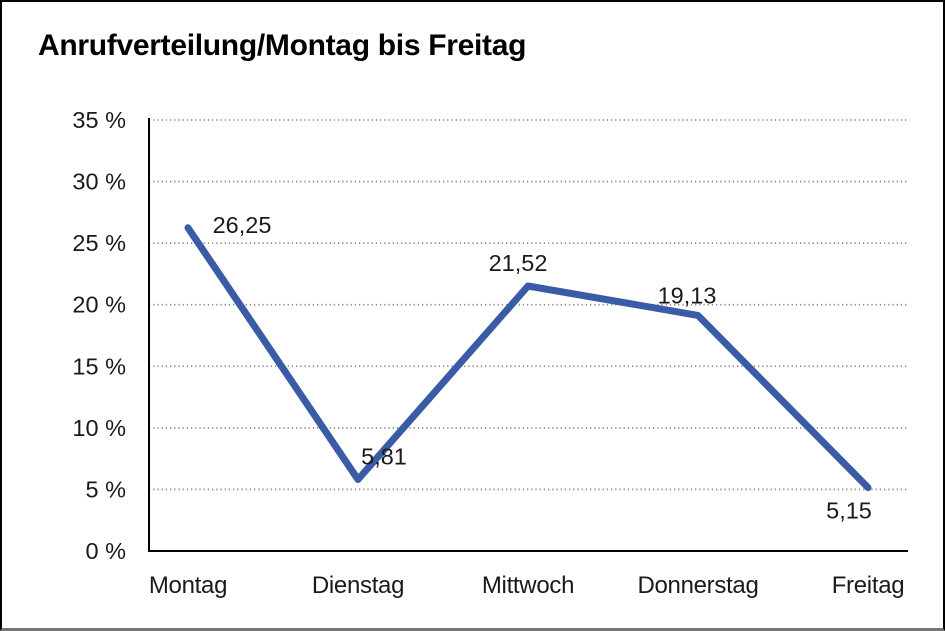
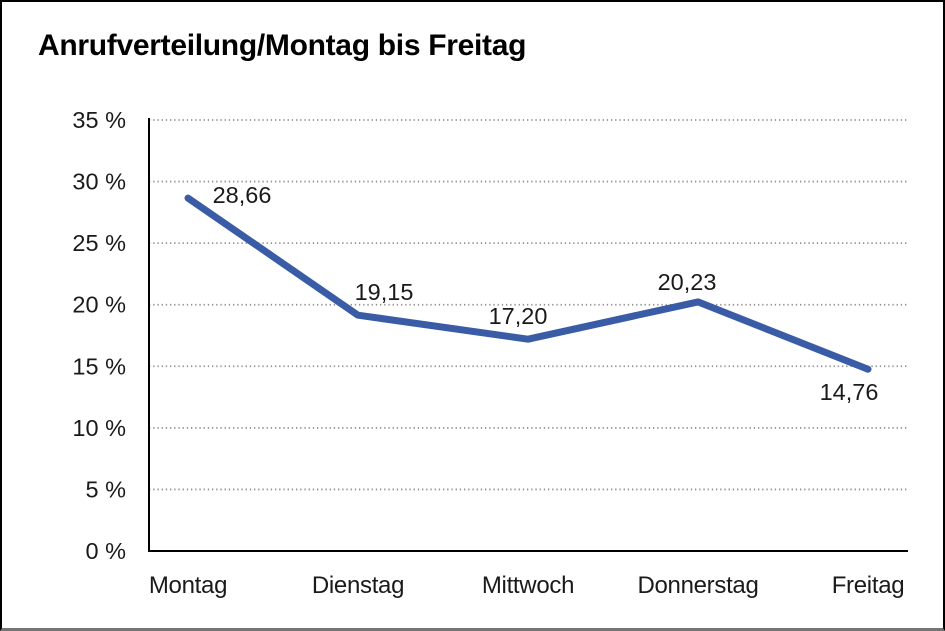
Montag: 26,25 -> 28,66
Dienstag: 5,81 -> 19,15
Mittwoch: 21,52 -> 17,20
Donnerstag: 19,13 -> 20,23
Freitag: 5,15 -> 14,76
